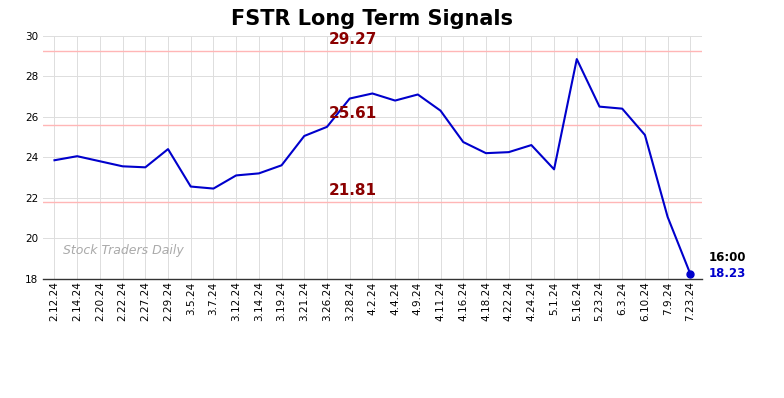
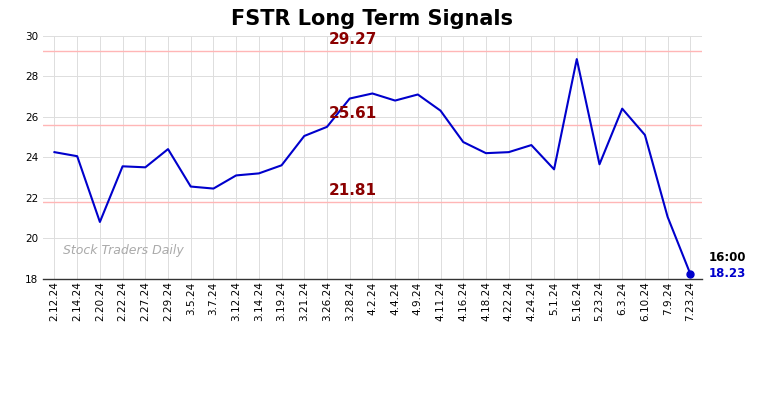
2.12.24: 23.85 -> 24.25
2.20.24: 23.80 -> 20.80
5.23.24: 26.50 -> 23.65
